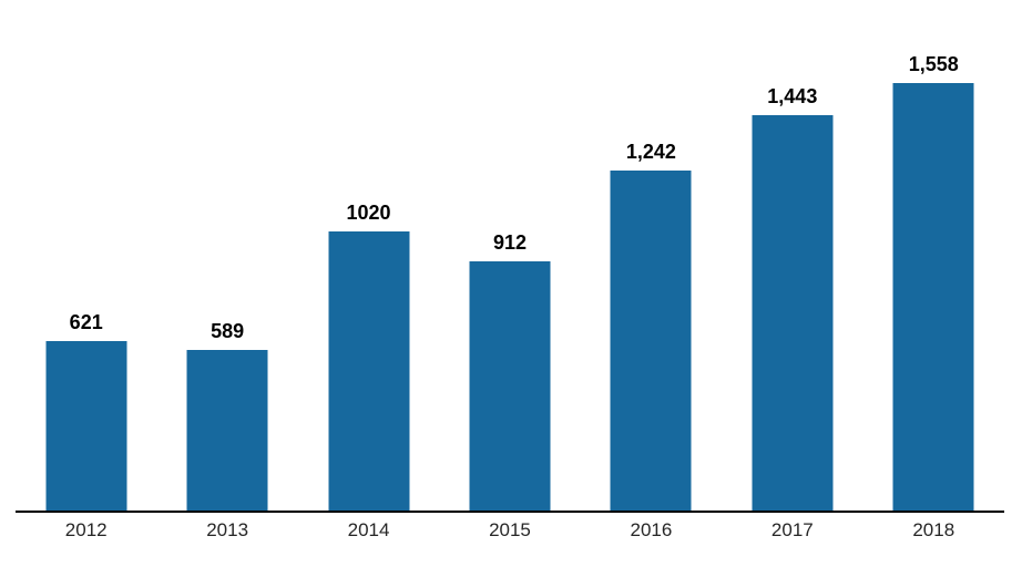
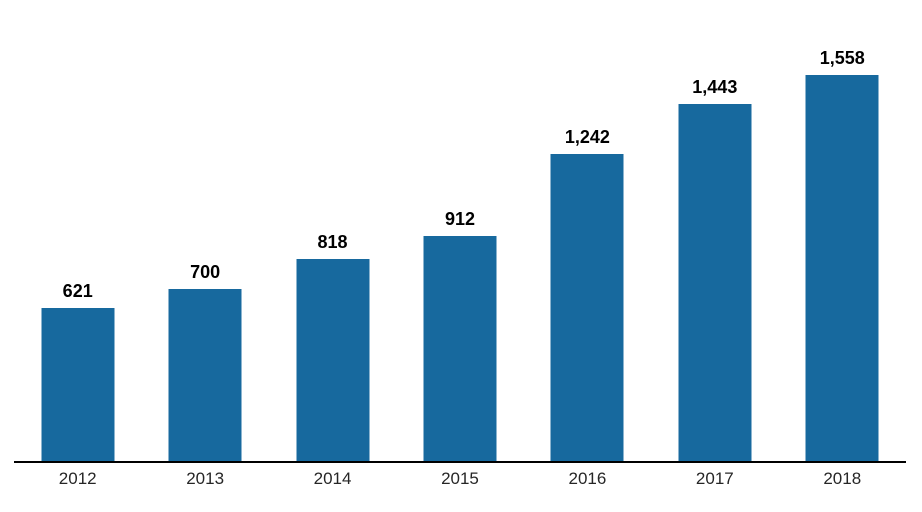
2013: 589 -> 700
2014: 1020 -> 818
